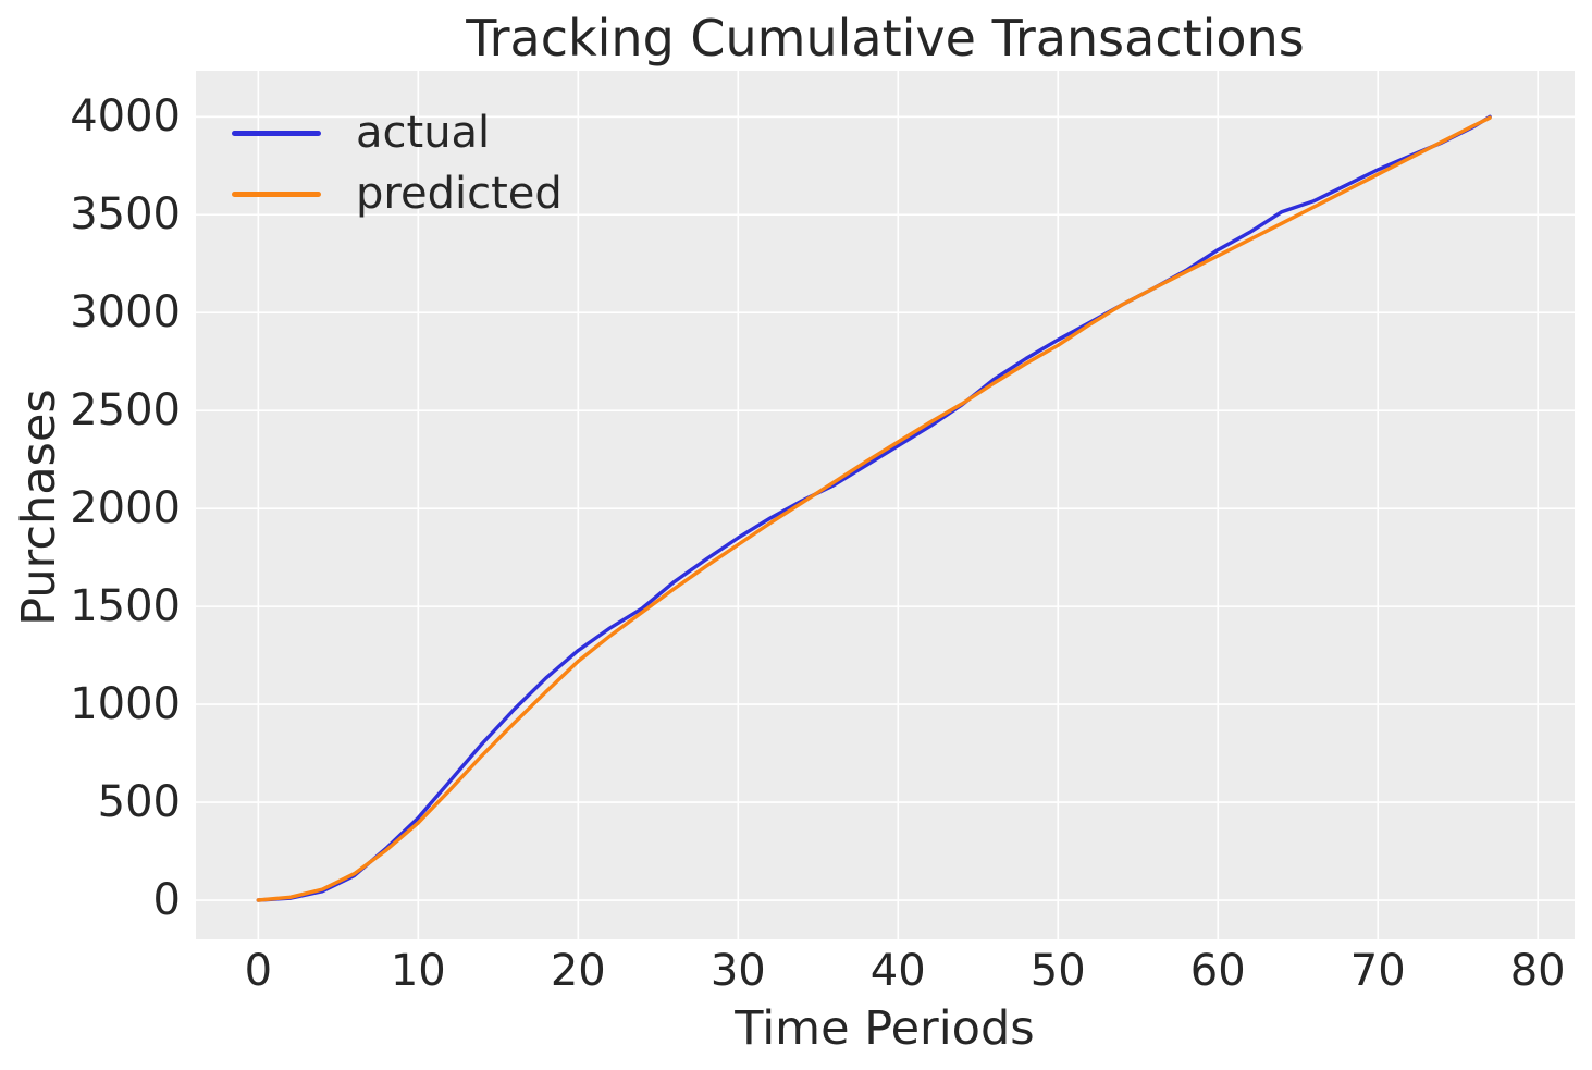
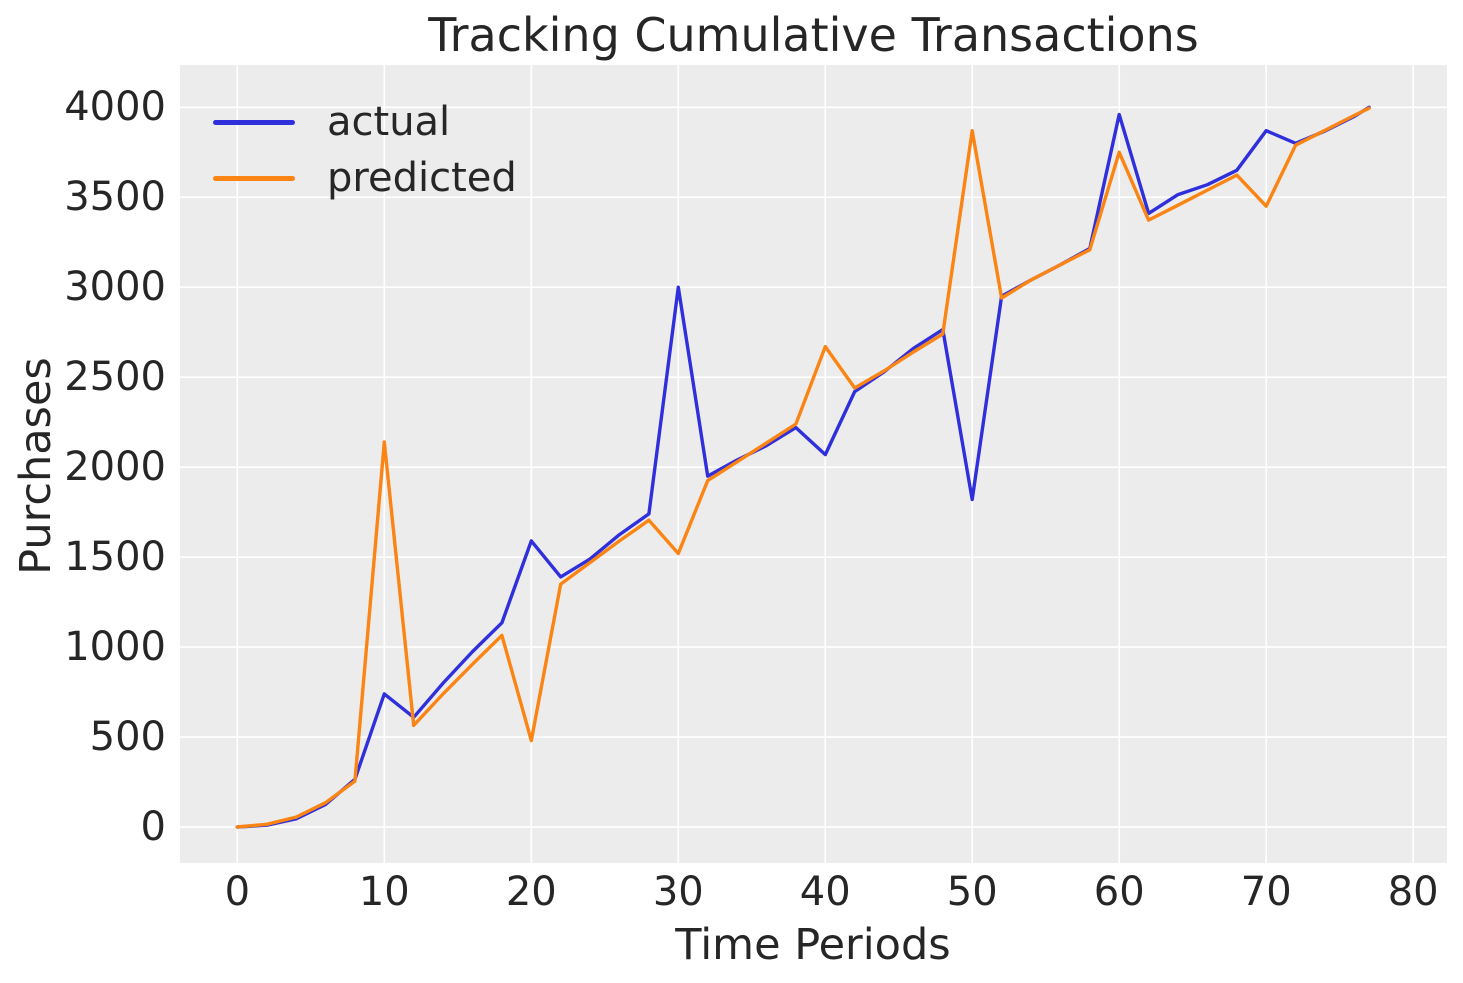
actual/10: 420 -> 740
predicted/10: 400 -> 2140
actual/20: 1280 -> 1590
predicted/20: 1220 -> 480
actual/30: 1850 -> 3000
predicted/30: 1820 -> 1520
actual/40: 2320 -> 2070
predicted/40: 2340 -> 2670
actual/50: 2860 -> 1820
predicted/50: 2830 -> 3870
actual/60: 3320 -> 3960
predicted/60: 3290 -> 3750
actual/70: 3730 -> 3870
predicted/70: 3710 -> 3450
